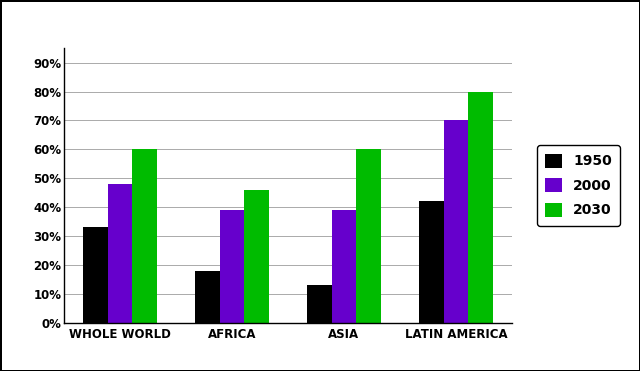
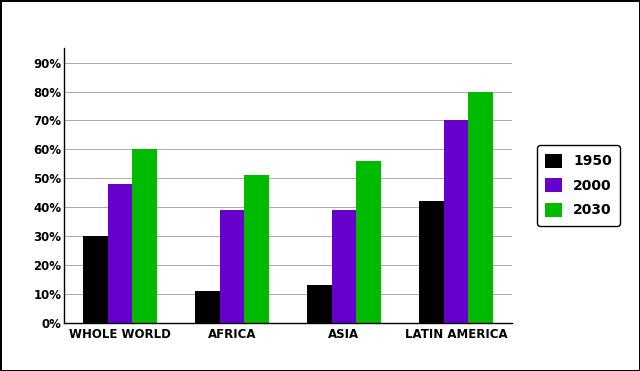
1950/WHOLE WORLD: 33% -> 30%
1950/AFRICA: 18% -> 11%
2030/AFRICA: 46% -> 51%
2030/ASIA: 60% -> 56%
